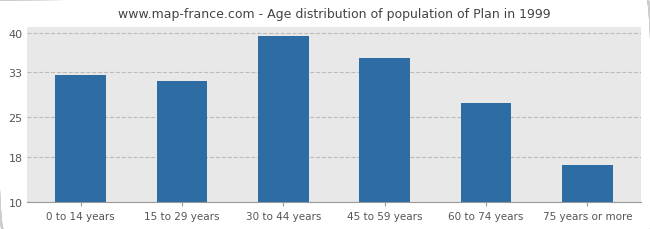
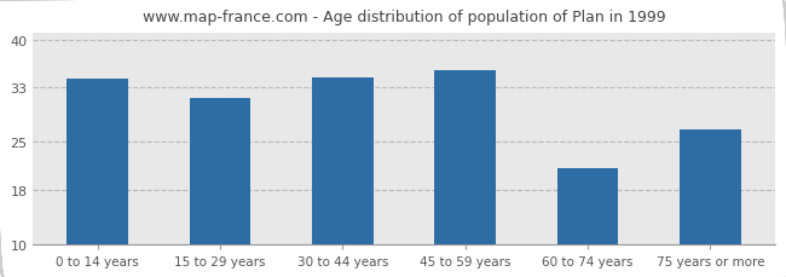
0 to 14 years: 32.5 -> 34.2
30 to 44 years: 39.5 -> 34.4
60 to 74 years: 27.5 -> 21.2
75 years or more: 16.5 -> 26.8
